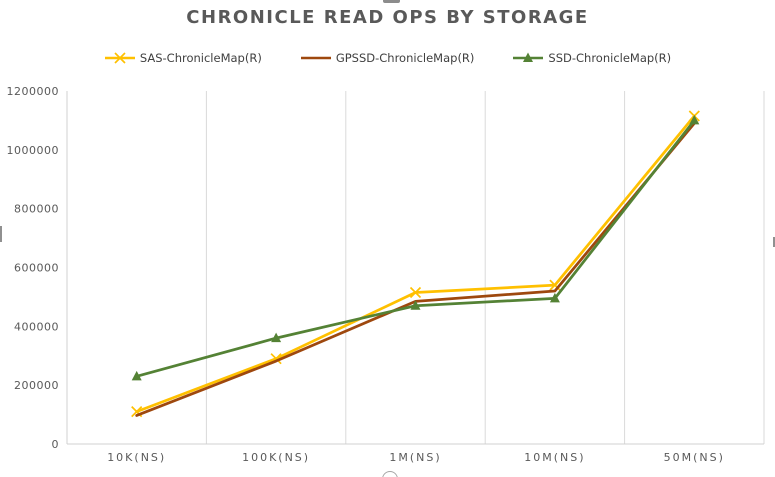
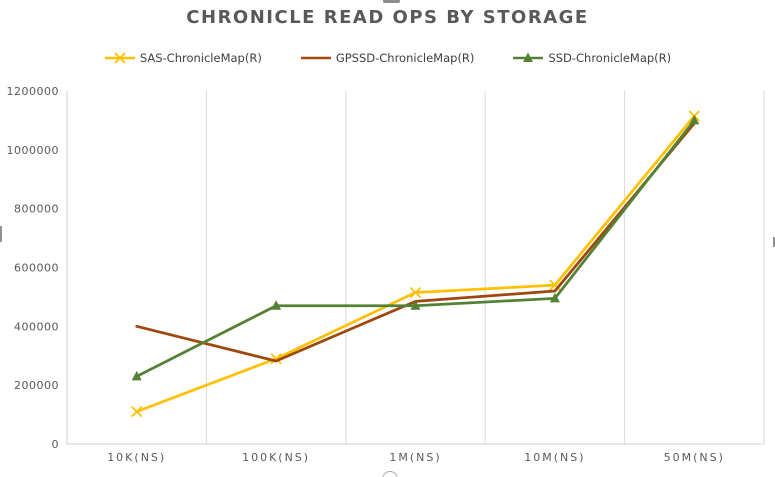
GPSSD-ChronicleMap(R)/10K(NS): 100000 -> 400000
SSD-ChronicleMap(R)/100K(NS): 360000 -> 470000
